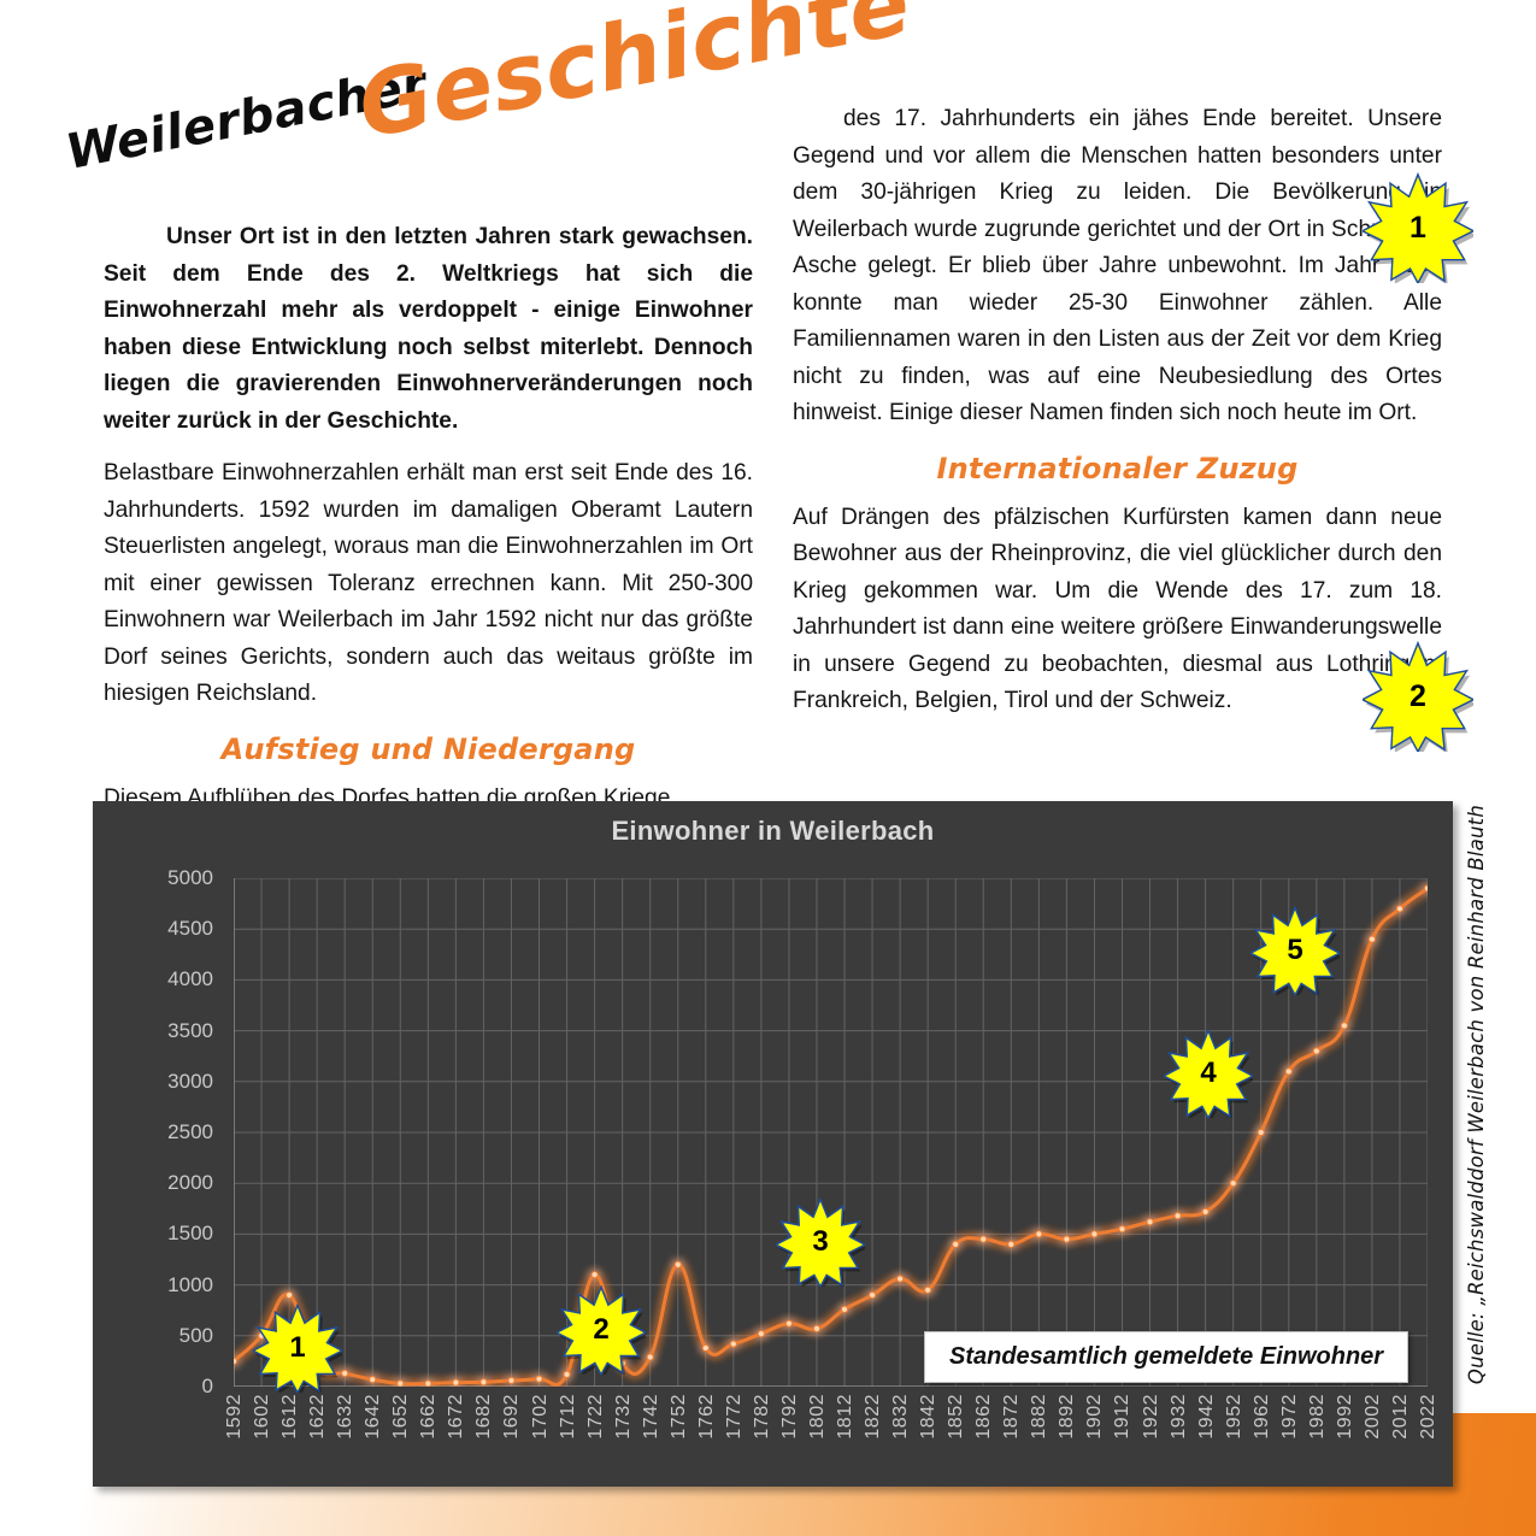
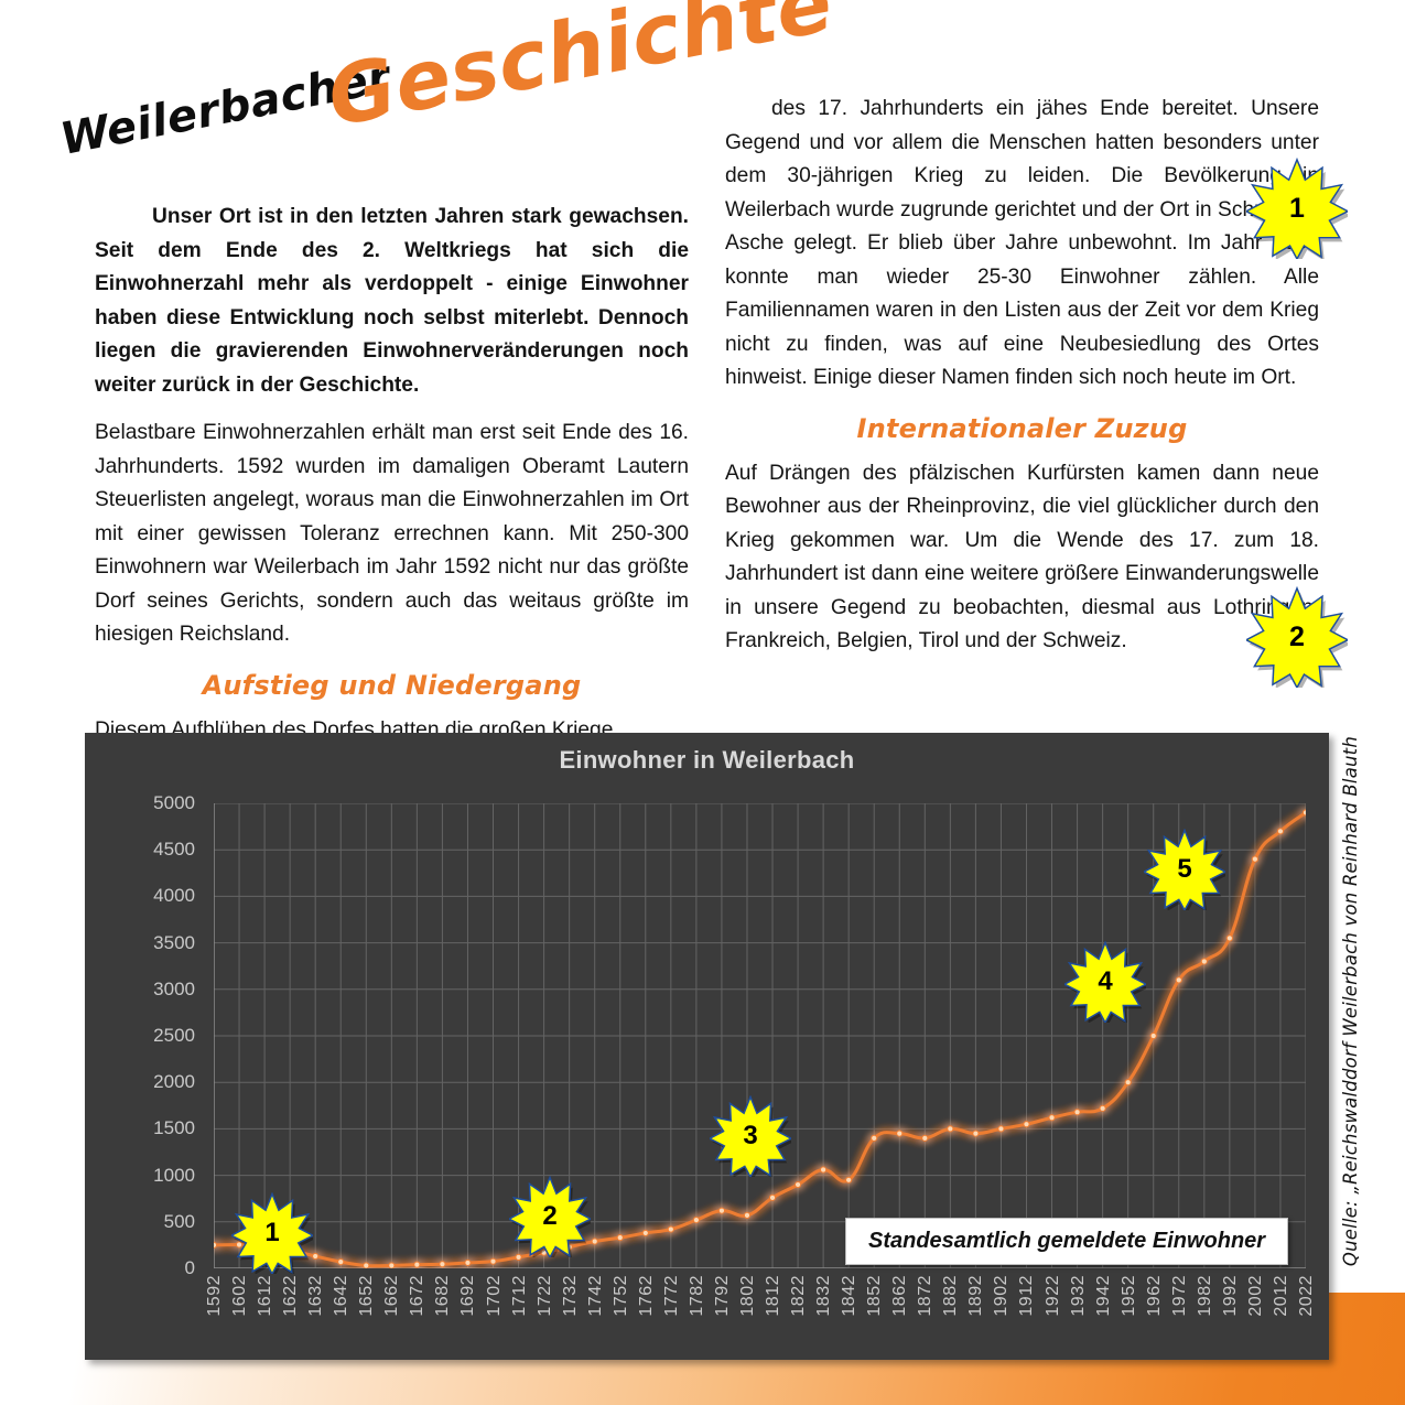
1602: 500 -> 300
1612: 900 -> 300
1722: 1100 -> 200
1752: 1200 -> 300
